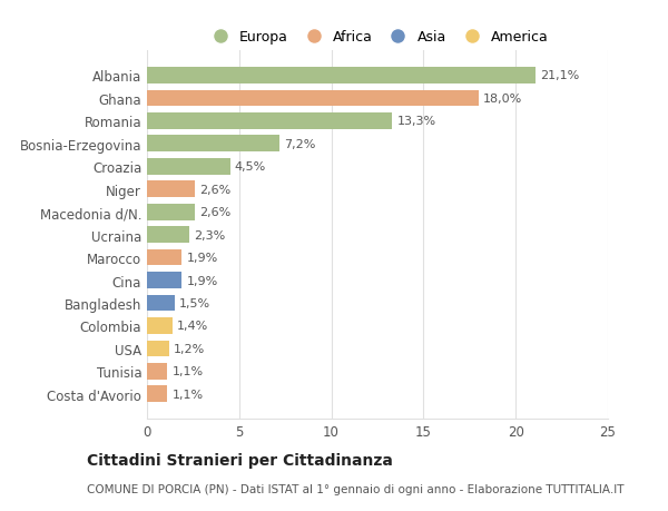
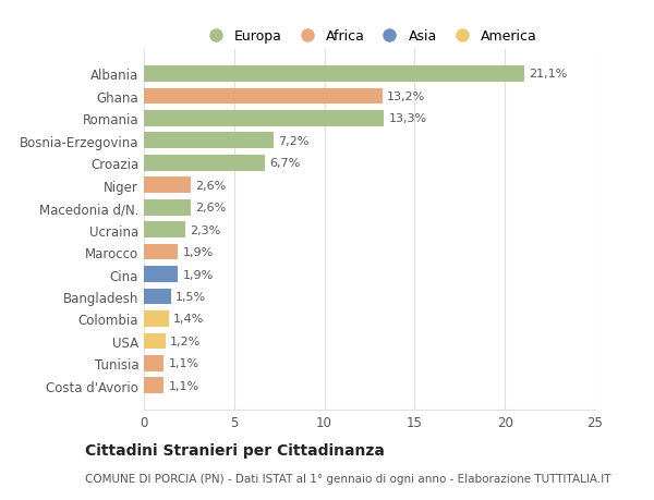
Ghana: 18,0% -> 13,2%
Croazia: 4,5% -> 6,7%
